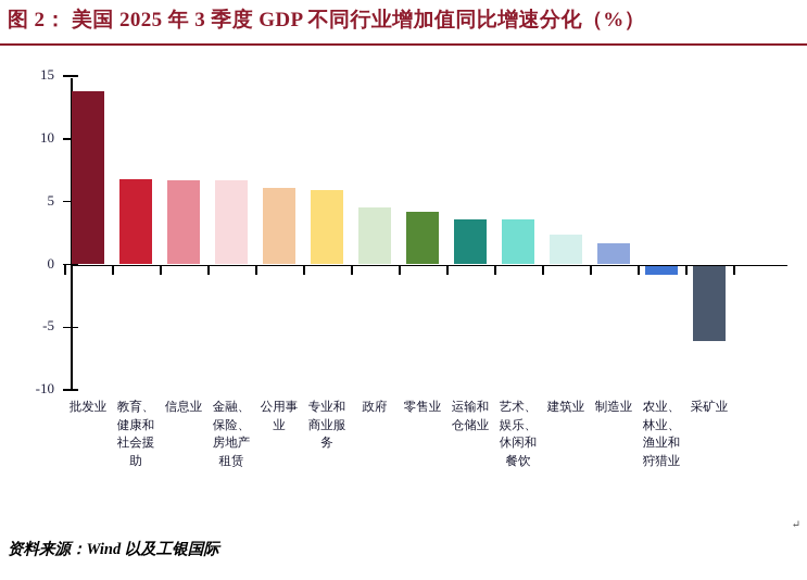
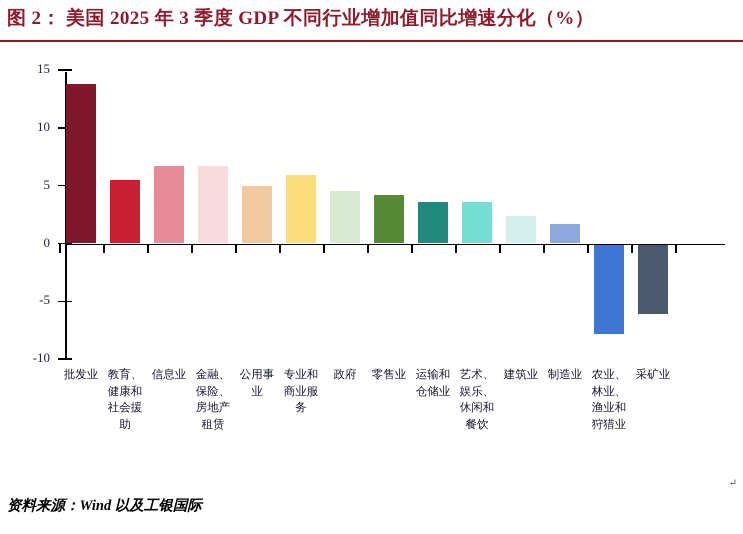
教育、 健康和 社会援 助: 6.8 -> 5.5
公用事 业: 6.1 -> 5.0
农业、 林业、 渔业和 狩猎业: -0.7 -> -7.7
